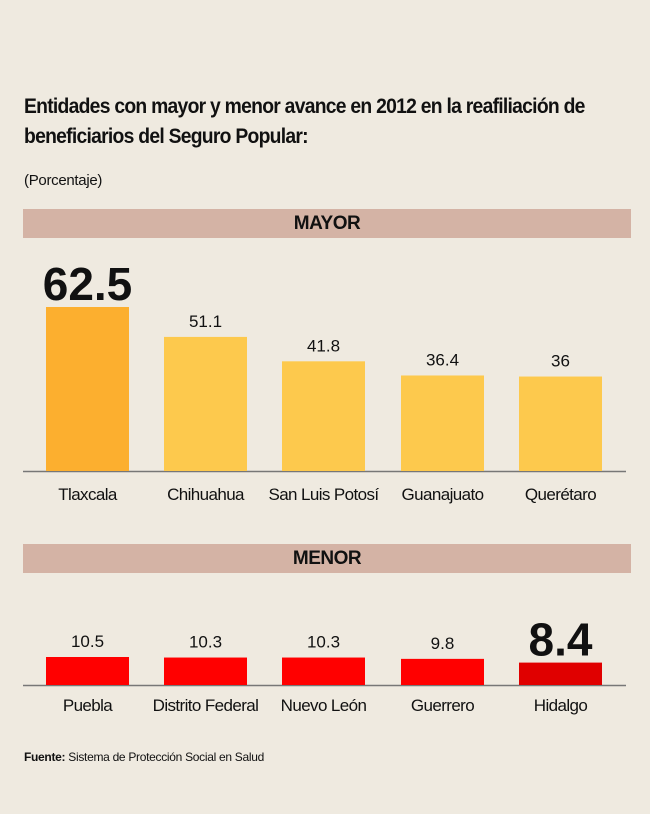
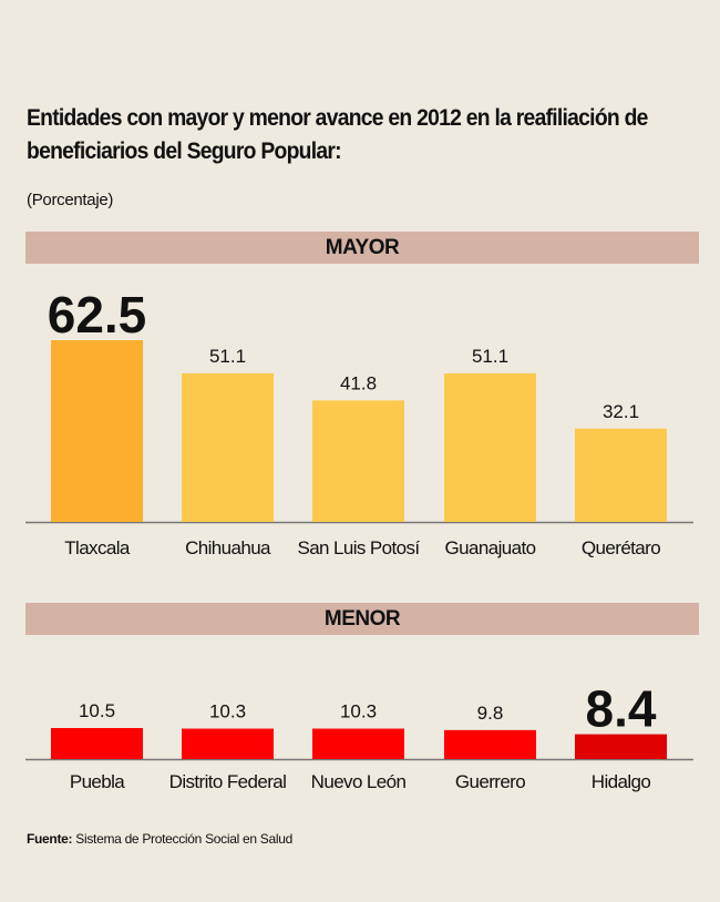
MAYOR/Guanajuato: 36.4 -> 51.1
MAYOR/Querétaro: 36 -> 32.1
